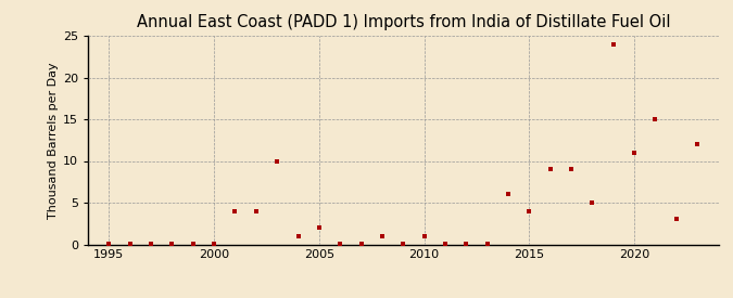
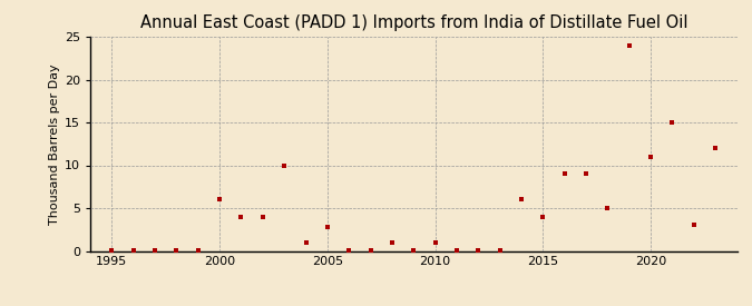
2000: 0.1 -> 6.0
2005: 2.0 -> 2.8
